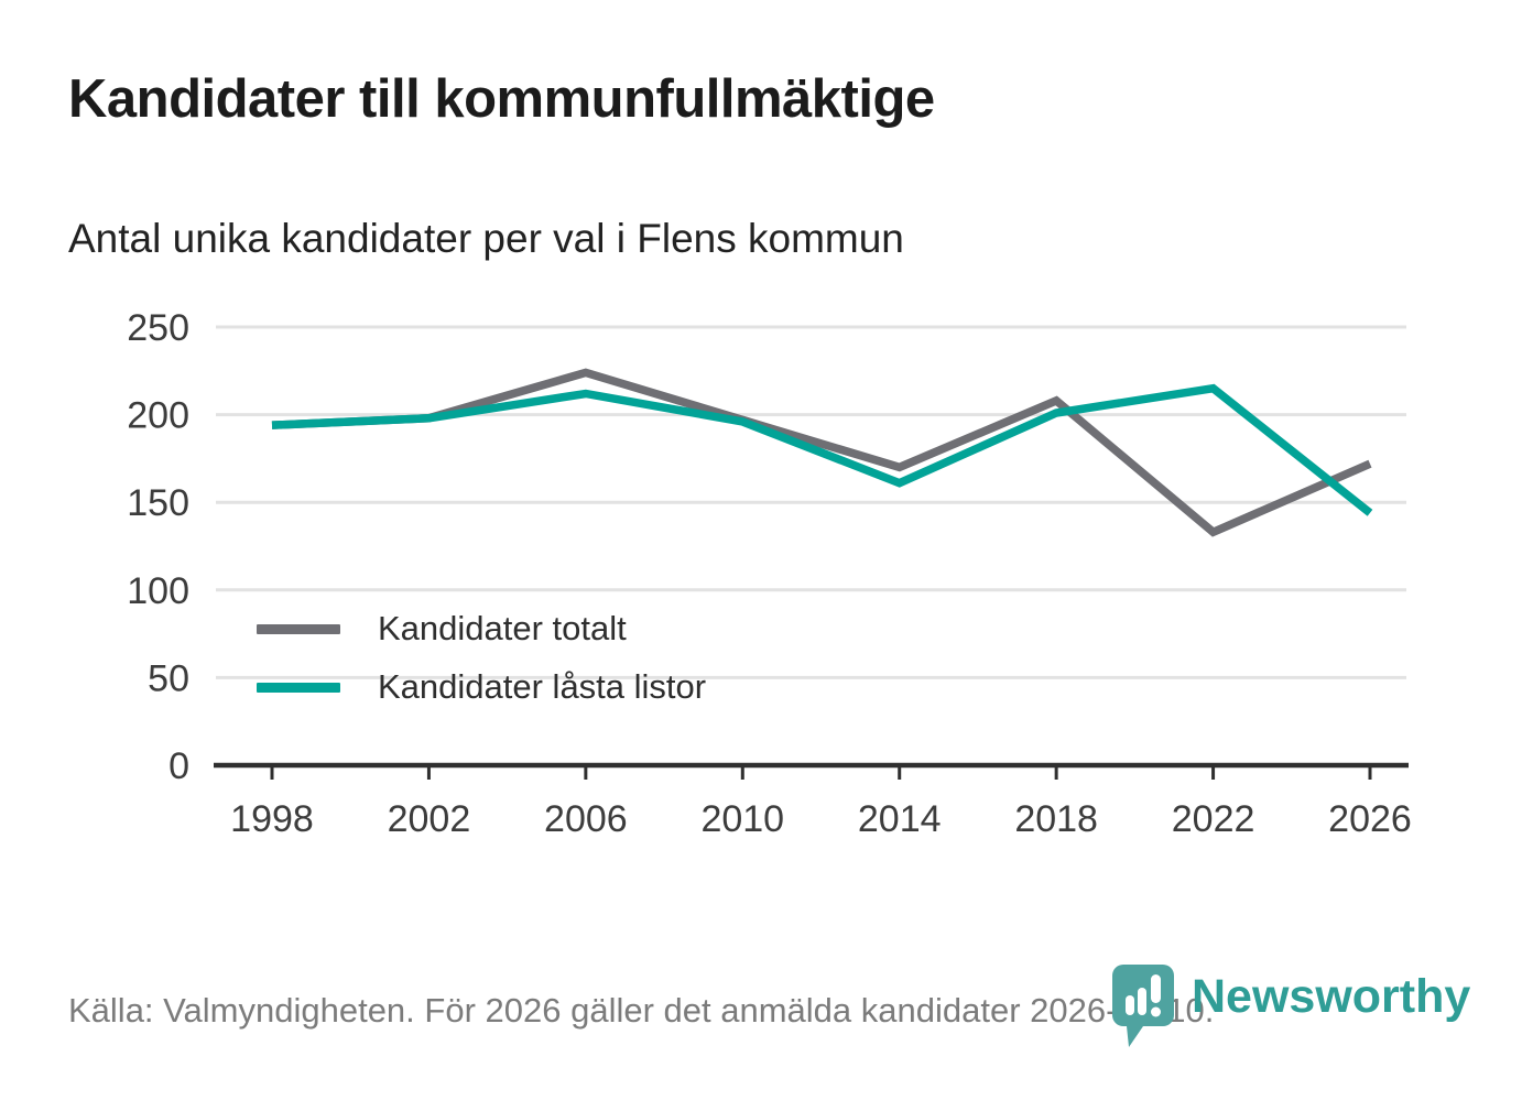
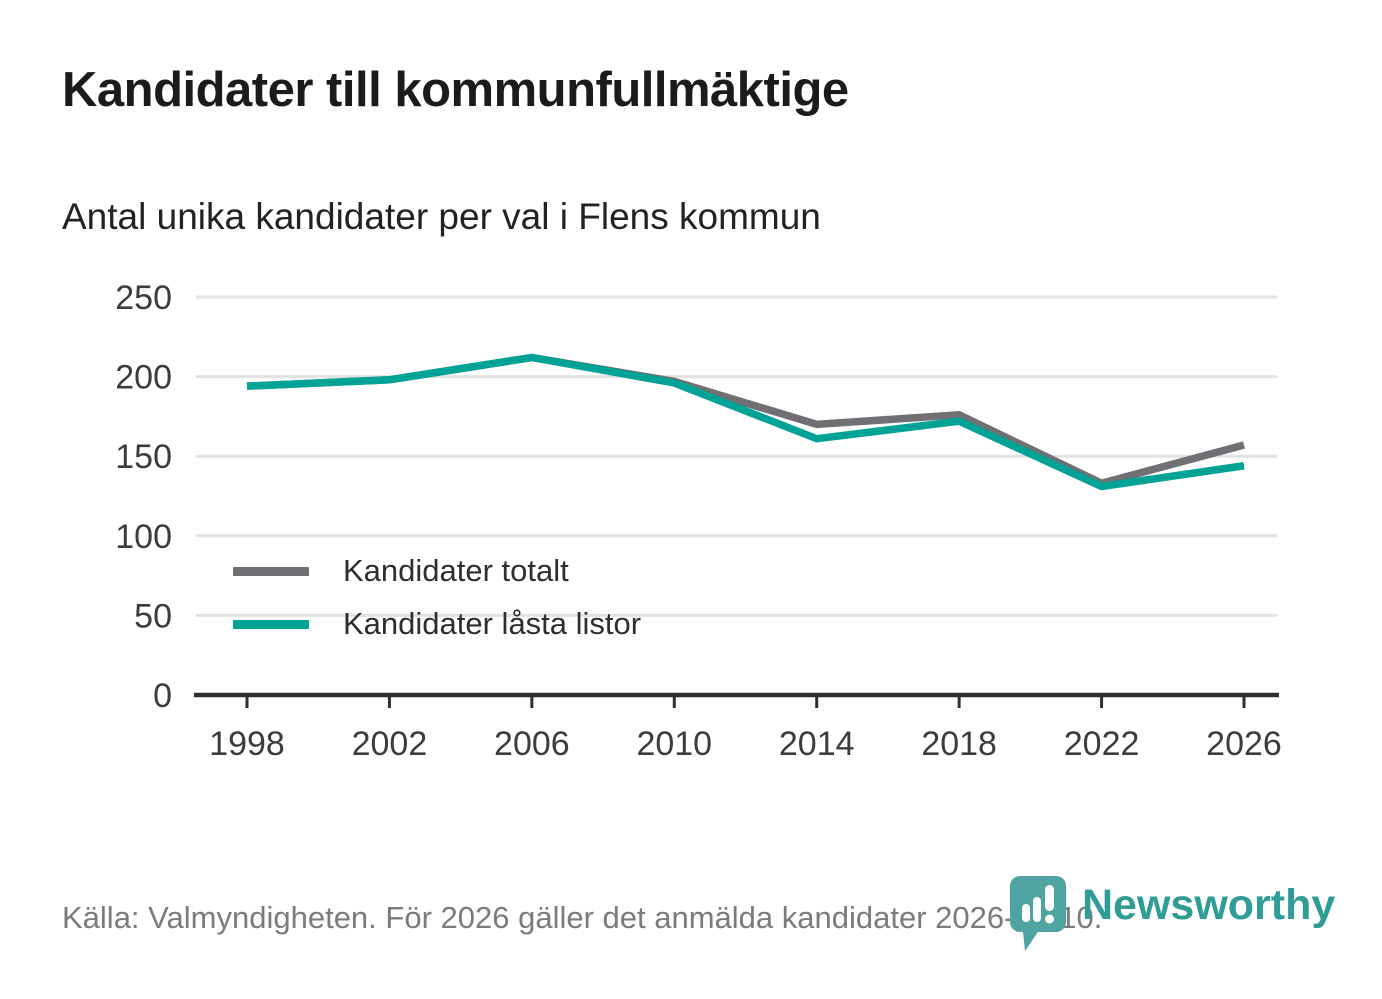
Kandidater totalt/2006: 224 -> 212
Kandidater totalt/2018: 208 -> 176
Kandidater låsta listor/2018: 201 -> 172
Kandidater låsta listor/2022: 215 -> 131
Kandidater totalt/2026: 172 -> 157
